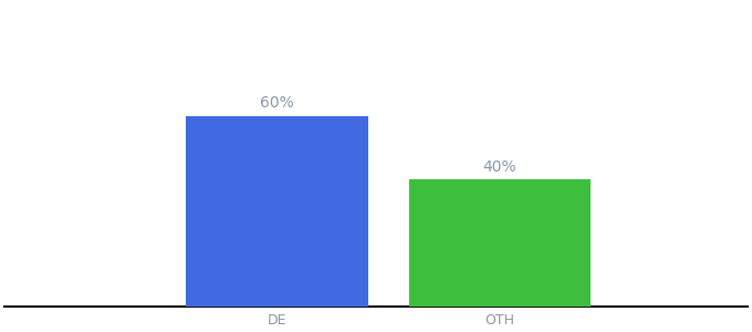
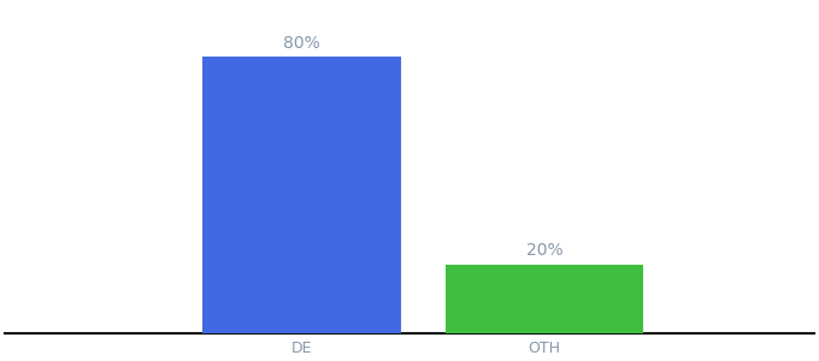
DE: 60% -> 80%
OTH: 40% -> 20%
